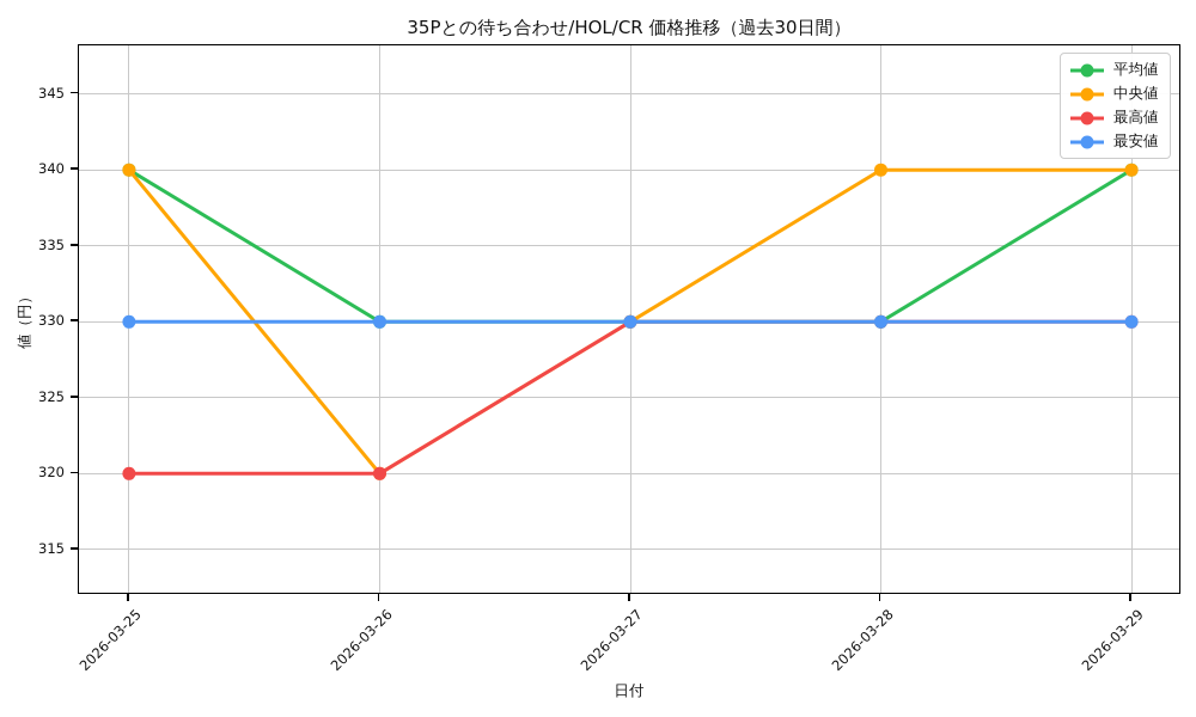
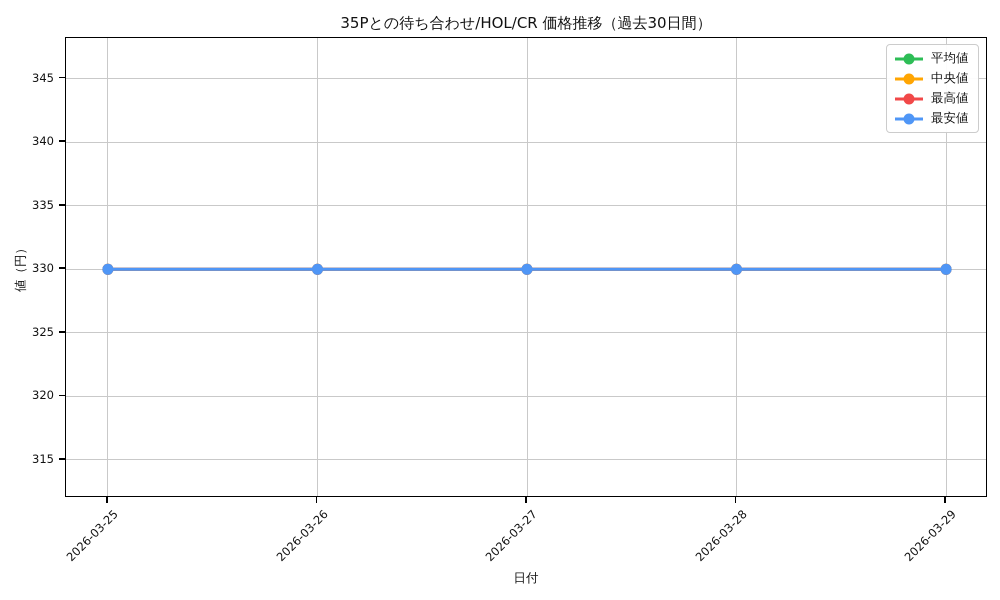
平均値/2026-03-25: 340 -> 330
中央値/2026-03-25: 340 -> 330
最高値/2026-03-25: 320 -> 330
中央値/2026-03-26: 320 -> 330
最高値/2026-03-26: 320 -> 330
中央値/2026-03-28: 340 -> 330
平均値/2026-03-29: 340 -> 330
中央値/2026-03-29: 340 -> 330
